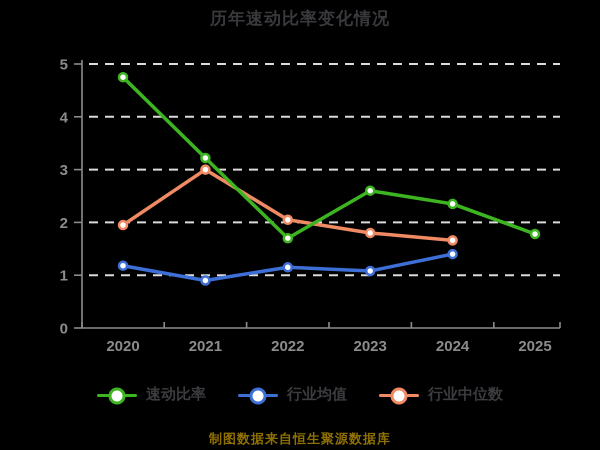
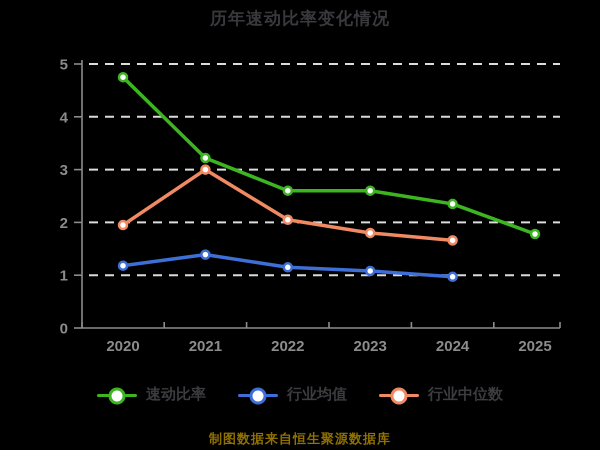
行业均值/2021: 0.9 -> 1.4
速动比率/2022: 1.7 -> 2.6
行业均值/2024: 1.4 -> 1.0
